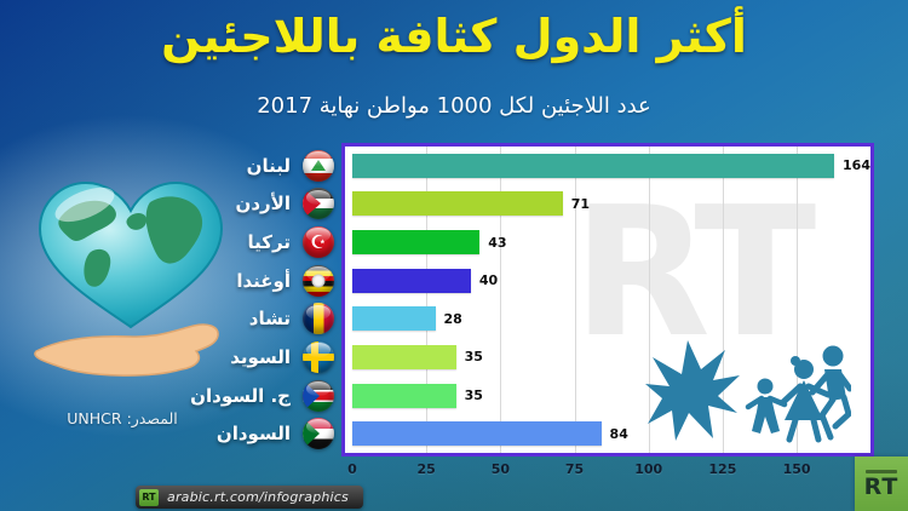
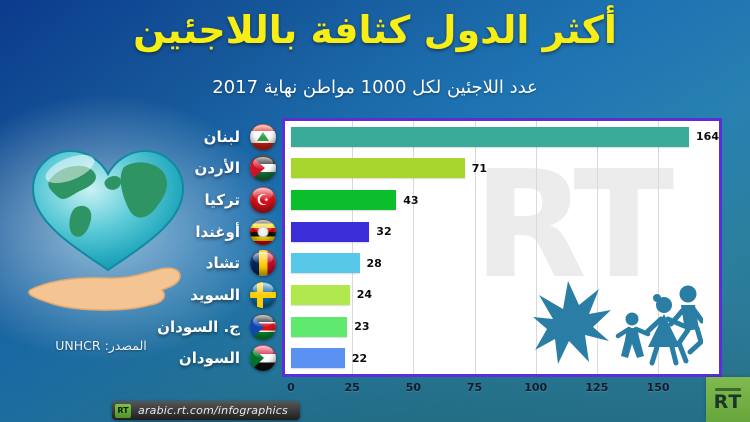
أوغندا: 40 -> 32
السويد: 35 -> 24
ج. السودان: 35 -> 23
السودان: 84 -> 22
